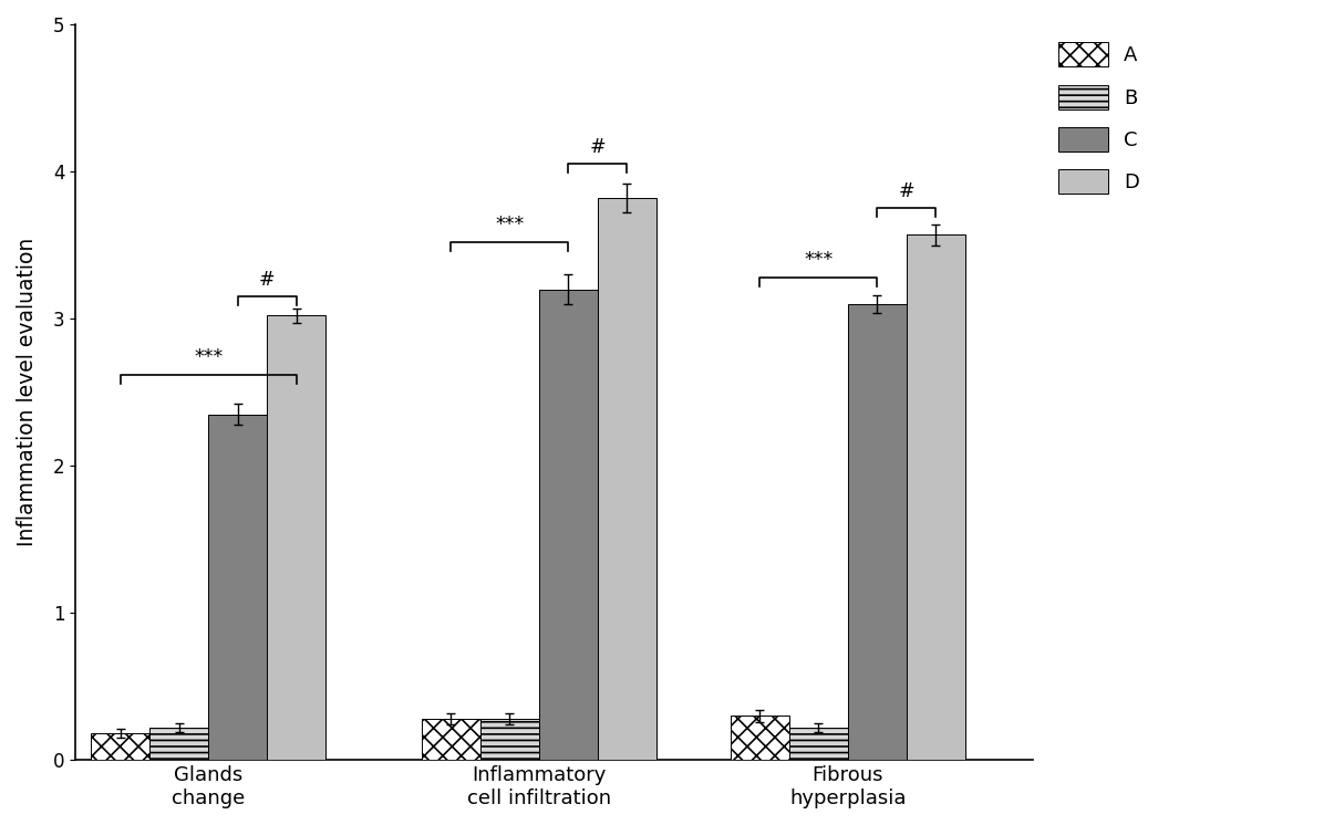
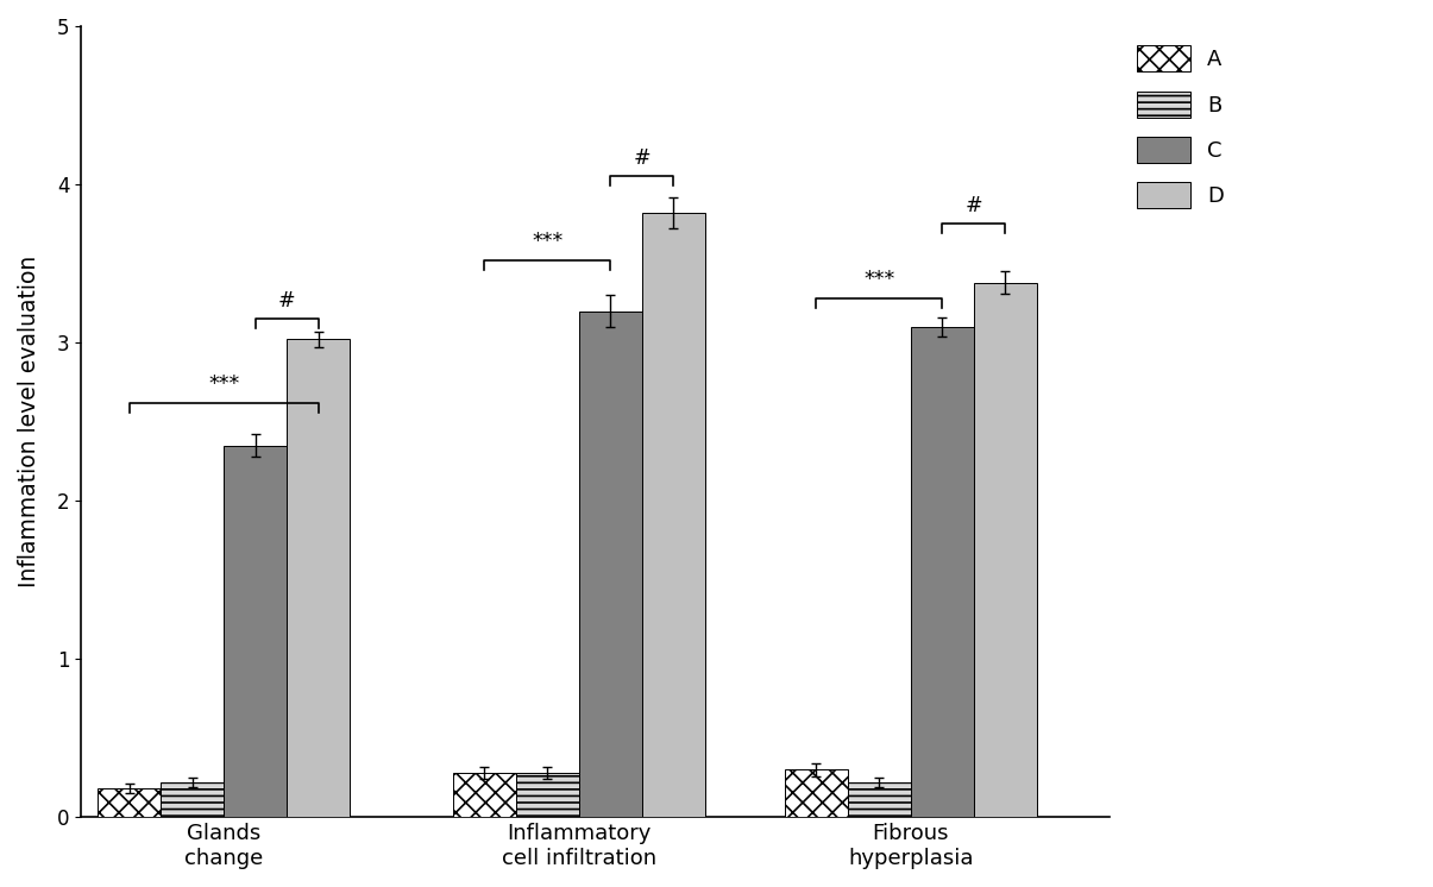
D/Fibrous hyperplasia: 3.57 -> 3.38
